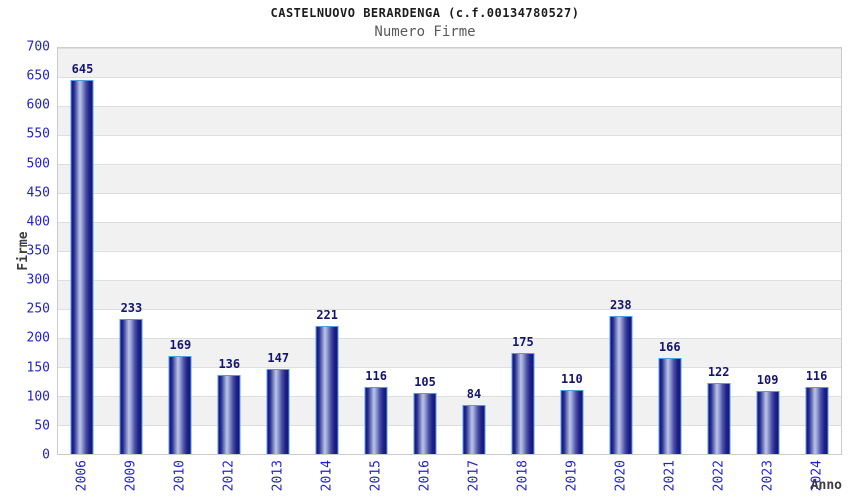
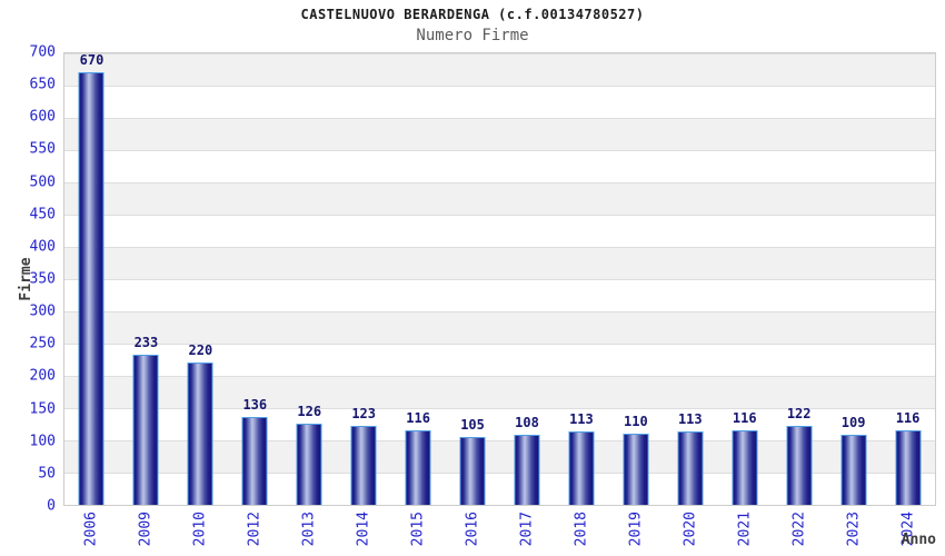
2006: 645 -> 670
2010: 169 -> 220
2013: 147 -> 126
2014: 221 -> 123
2017: 84 -> 108
2018: 175 -> 113
2020: 238 -> 113
2021: 166 -> 116
